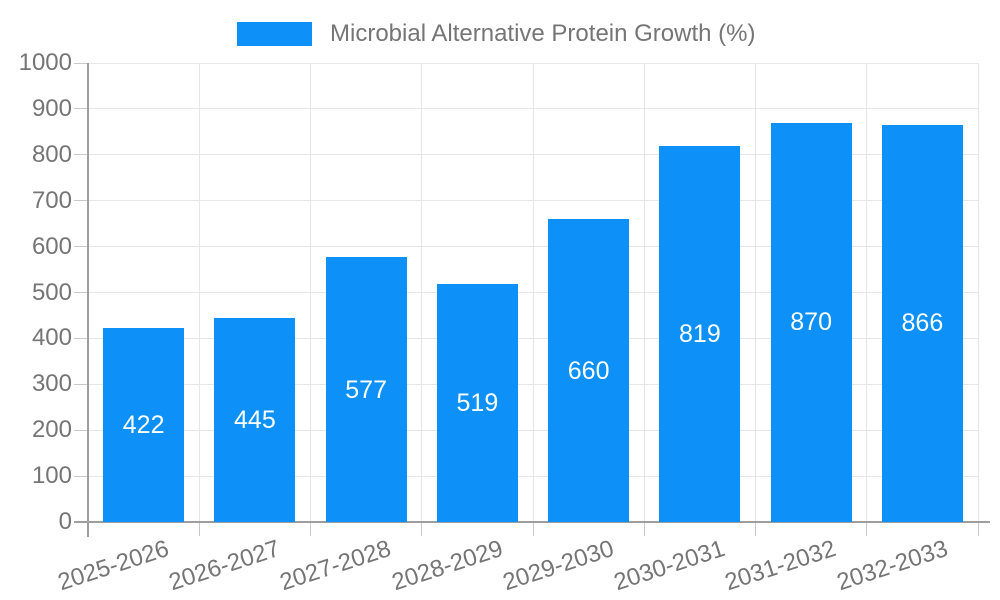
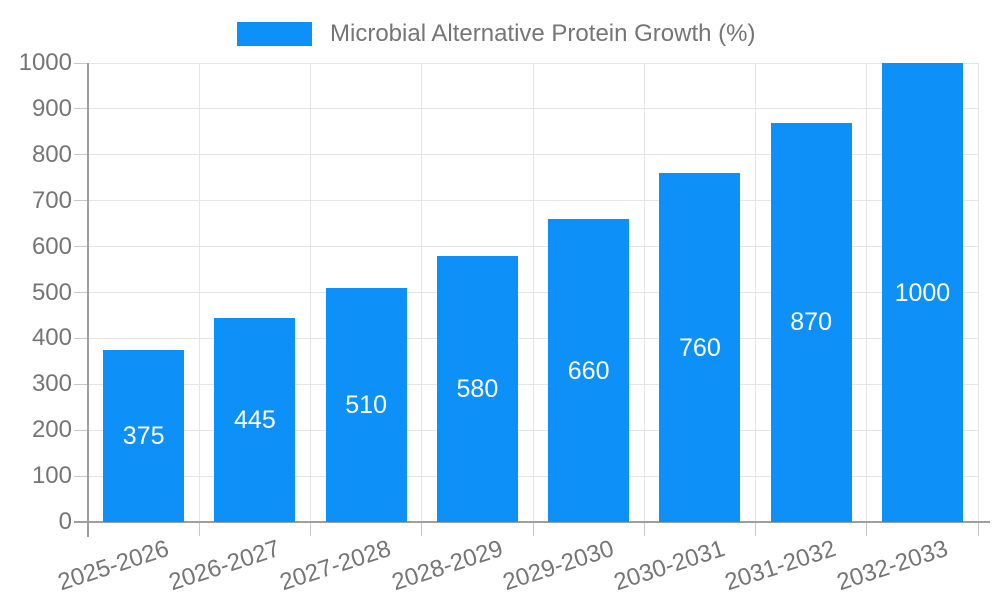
2025-2026: 422 -> 375
2027-2028: 577 -> 510
2028-2029: 519 -> 580
2030-2031: 819 -> 760
2032-2033: 866 -> 1000
